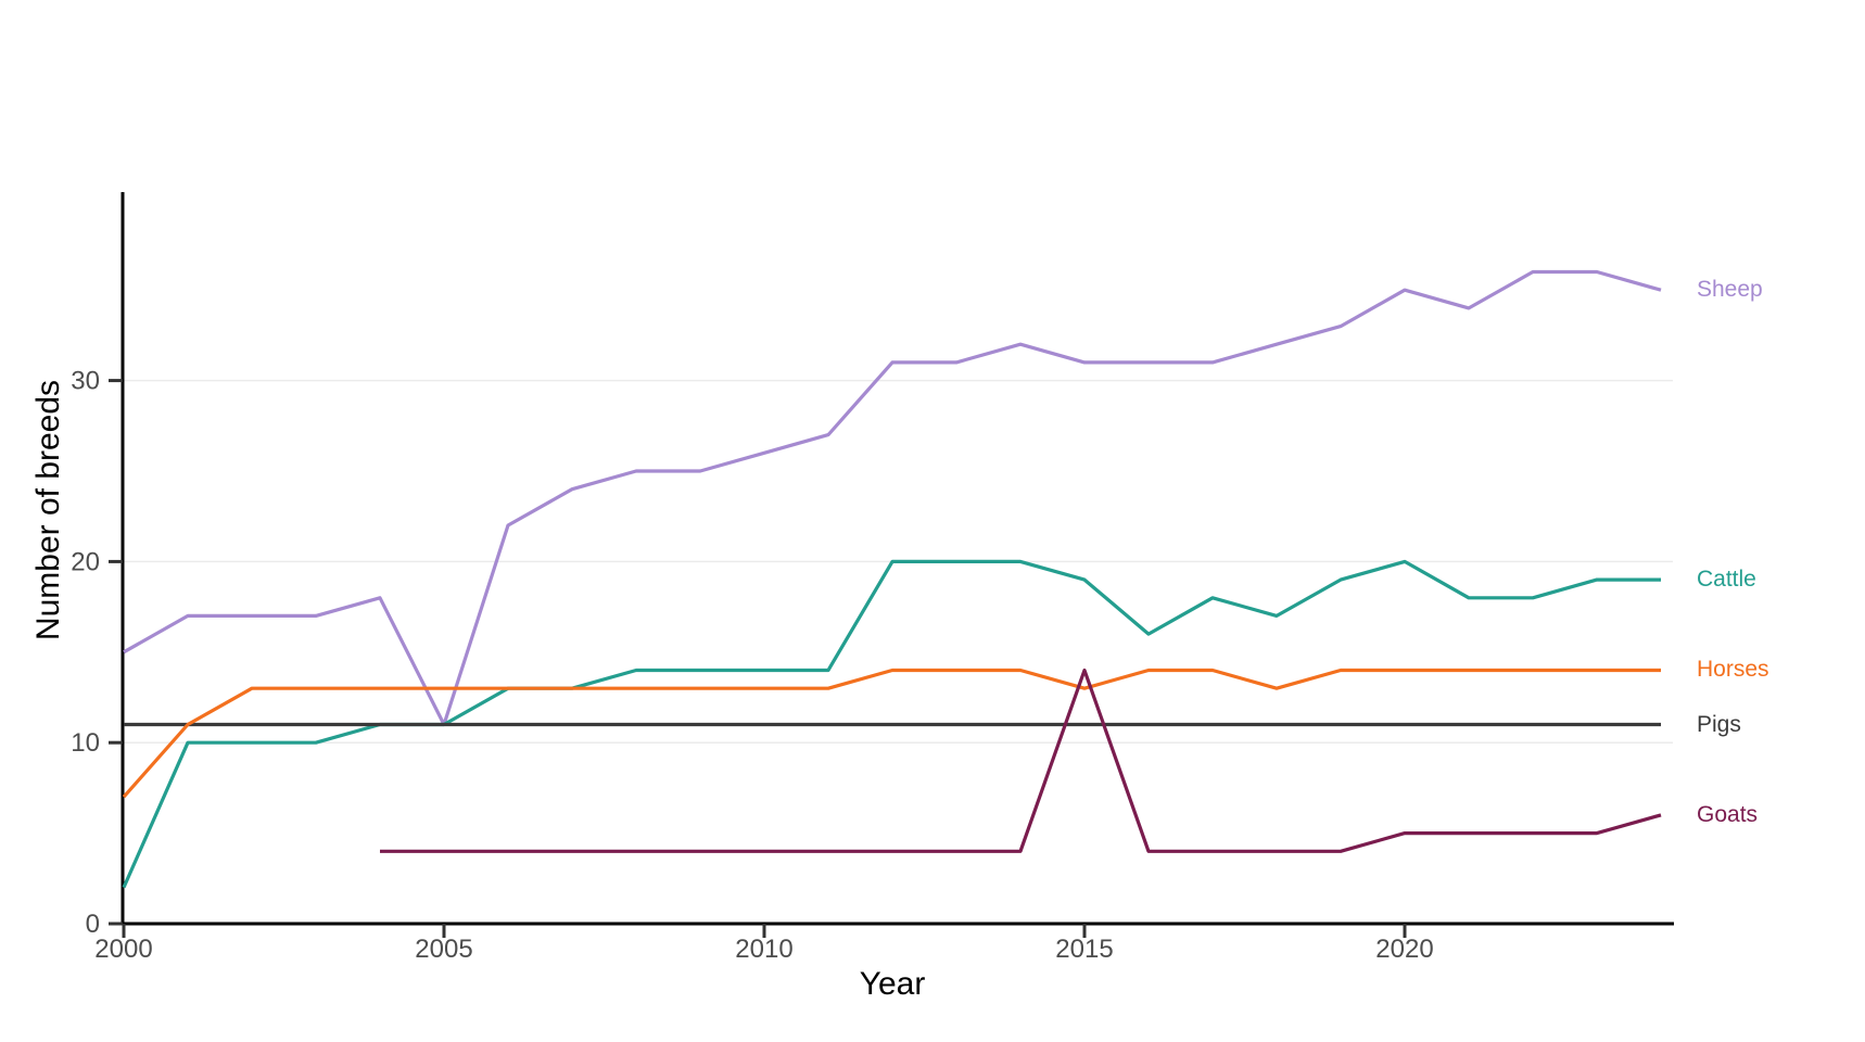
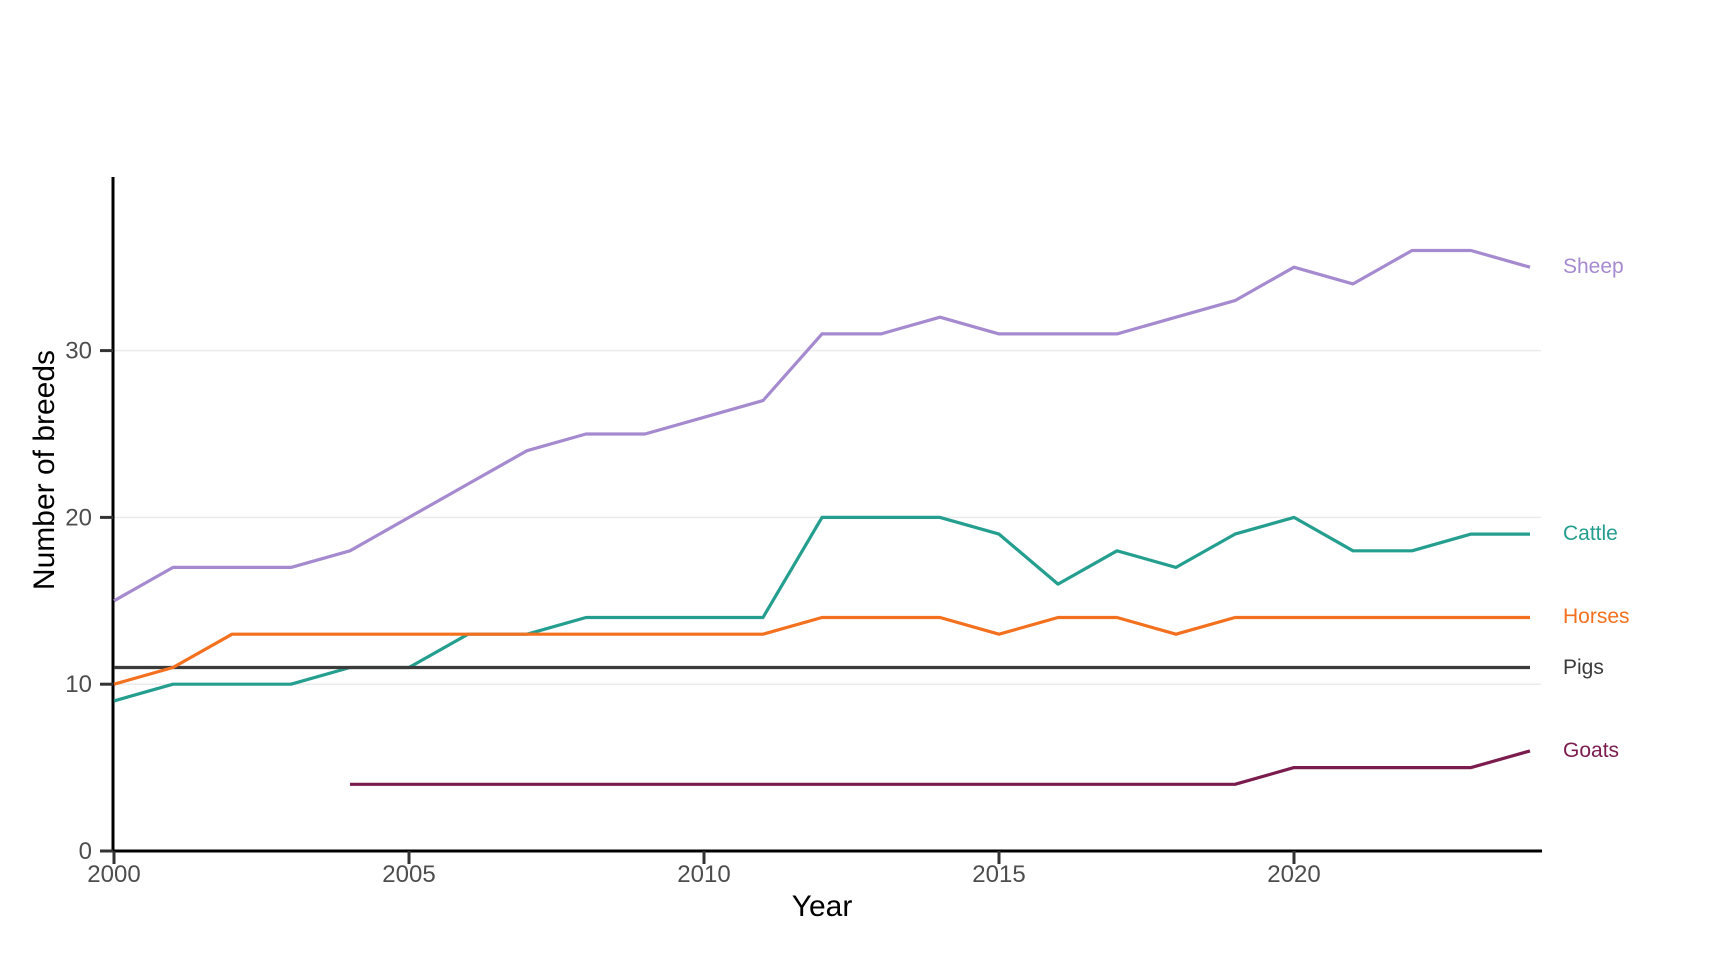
Cattle/2000: 2 -> 9
Horses/2000: 7 -> 10
Sheep/2005: 11 -> 20
Goats/2015: 14 -> 4
